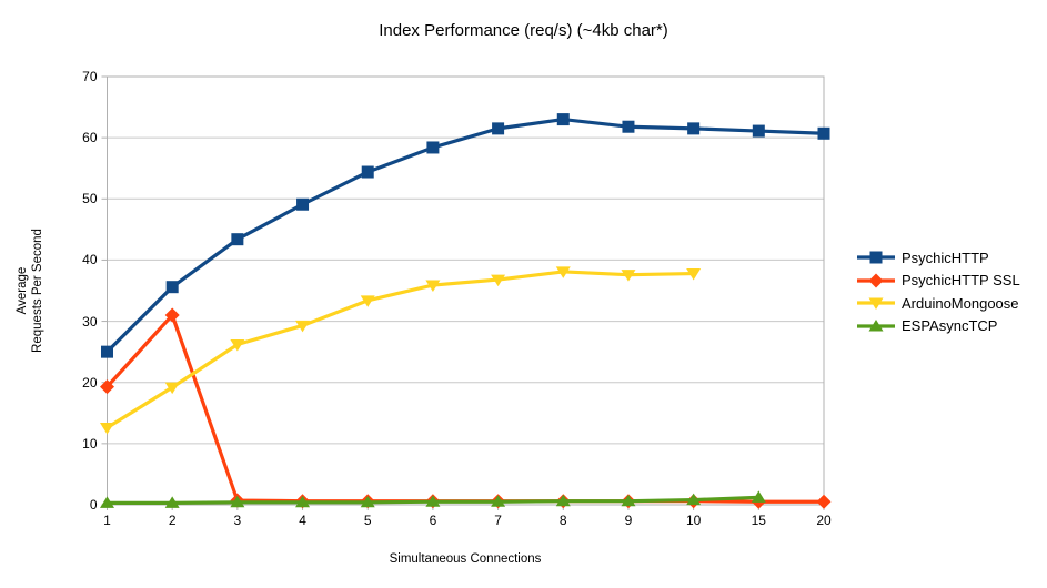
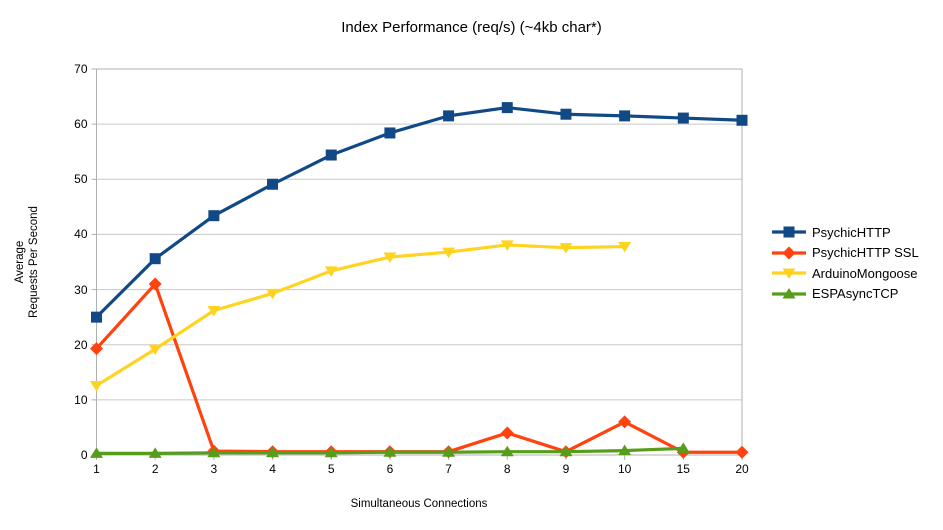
PsychicHTTP SSL/8: 1 -> 4
PsychicHTTP SSL/10: 1 -> 6
